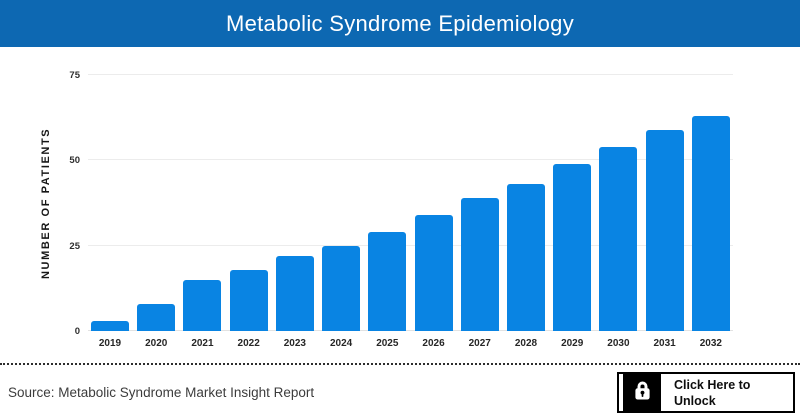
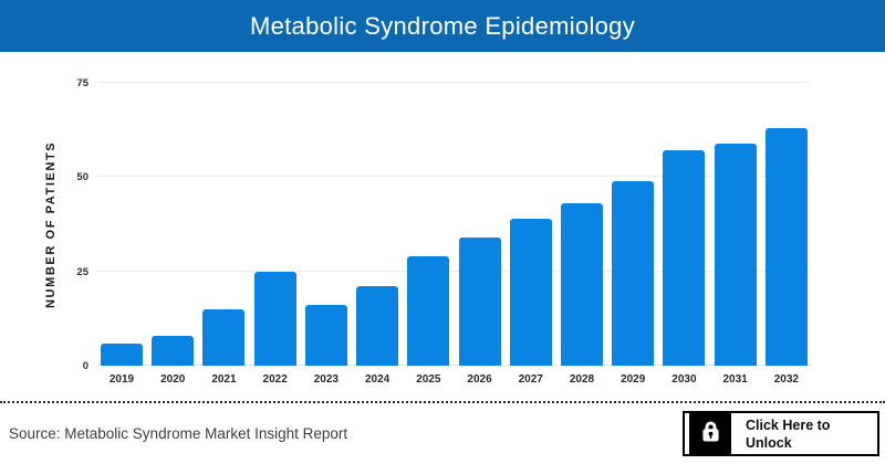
2019: 3 -> 6
2022: 18 -> 25
2023: 22 -> 16
2024: 25 -> 21
2030: 54 -> 57
